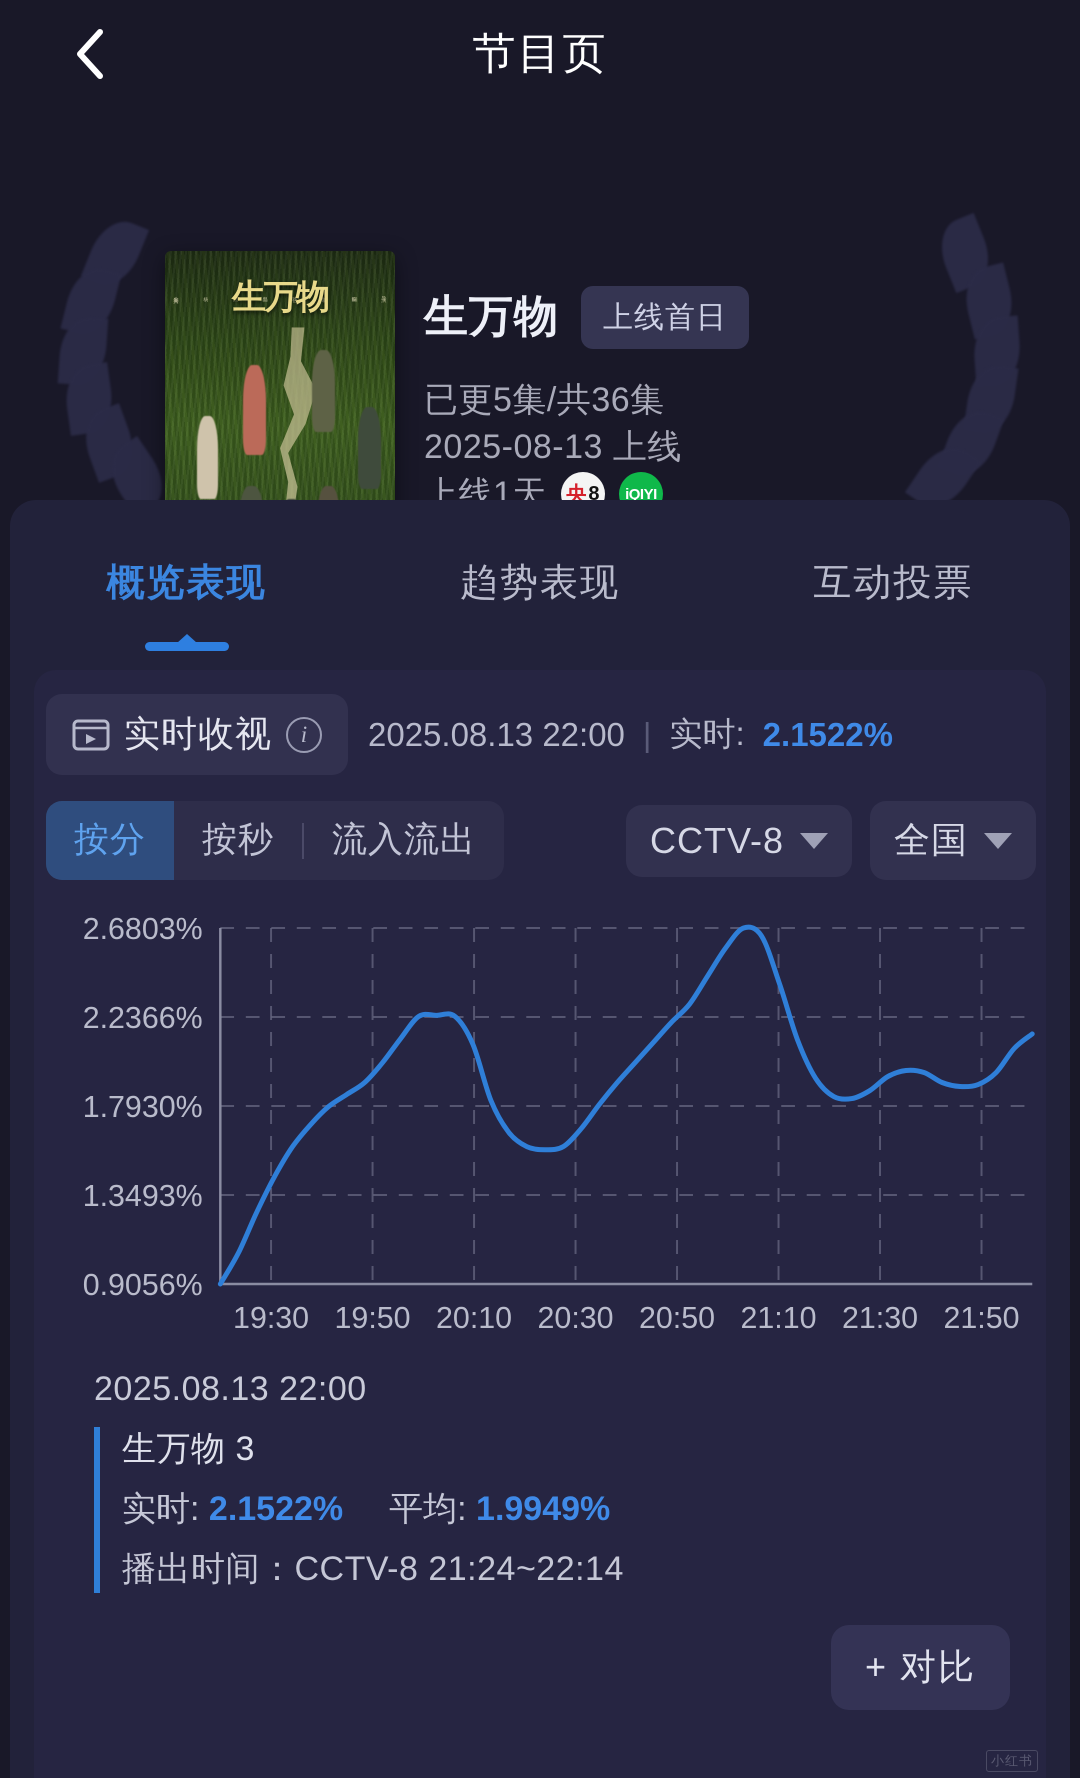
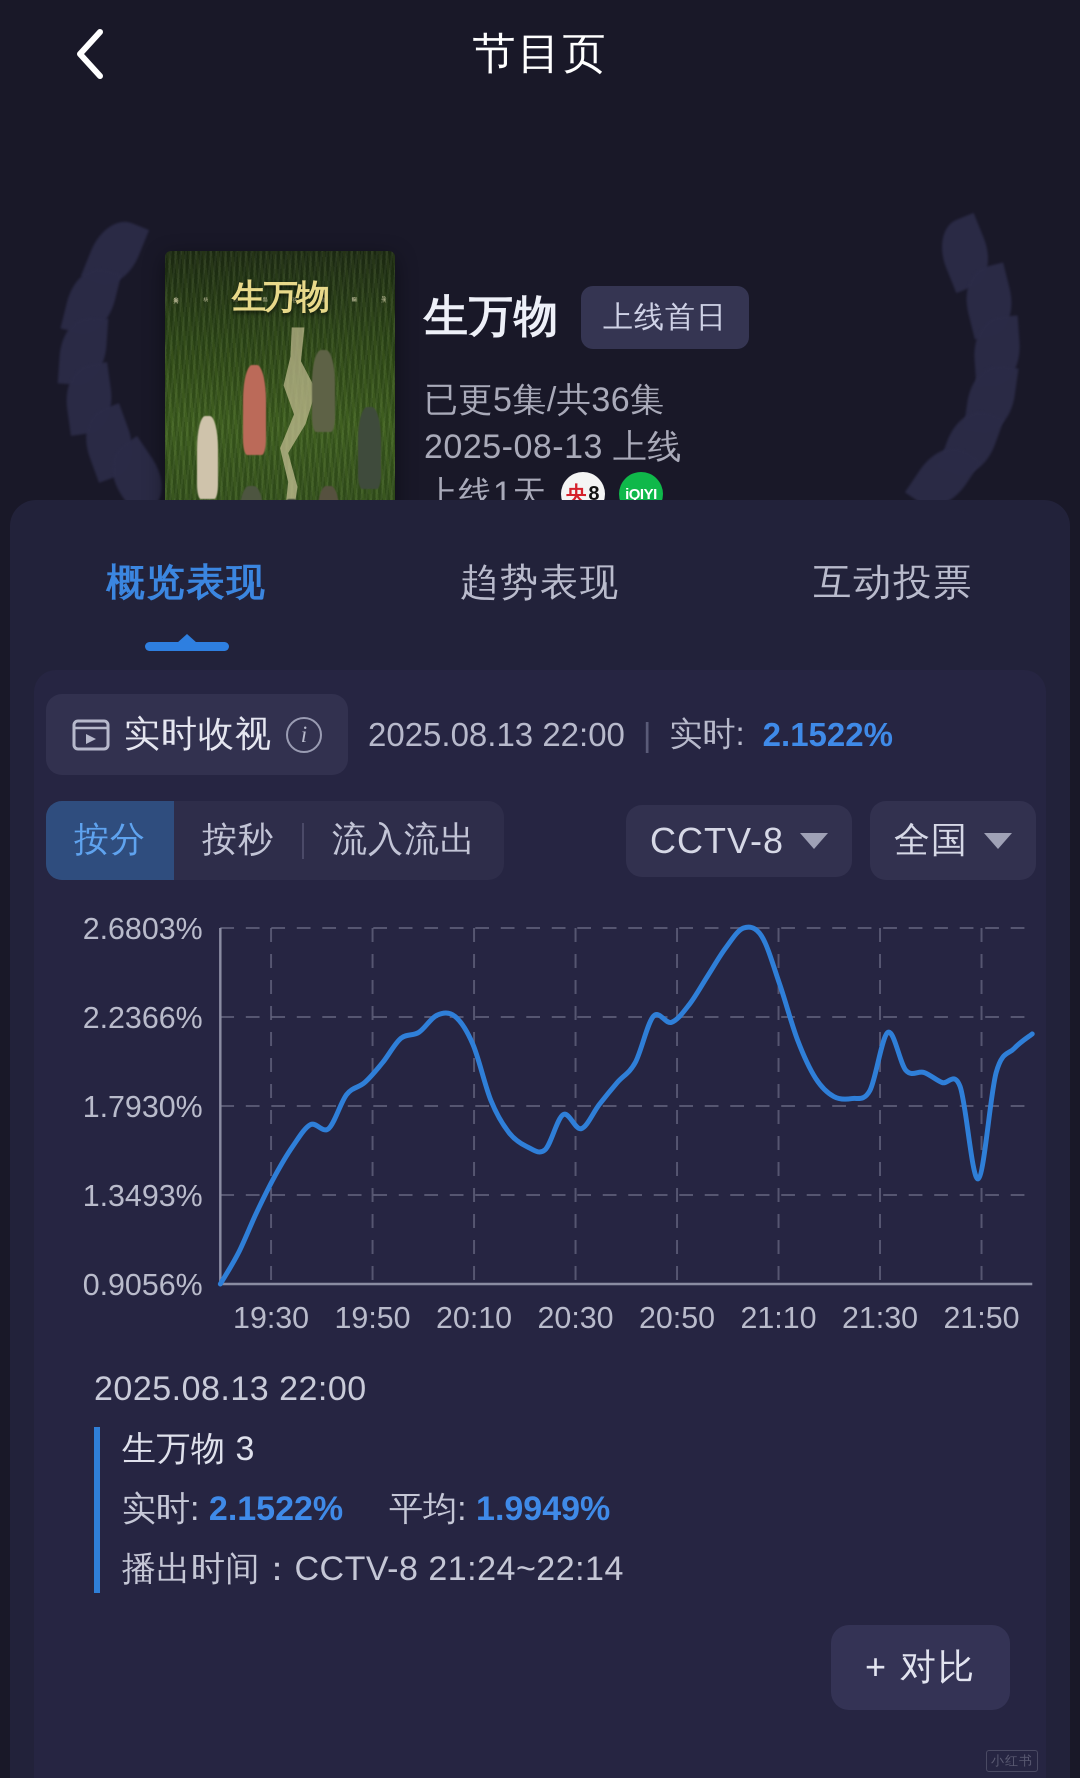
19:50: 1.79% -> 1.68%
20:10: 2.24% -> 2.16%
20:30: 1.59% -> 1.75%
20:50: 2.11% -> 2.24%
21:30: 1.94% -> 2.16%
21:50: 1.90% -> 1.43%
